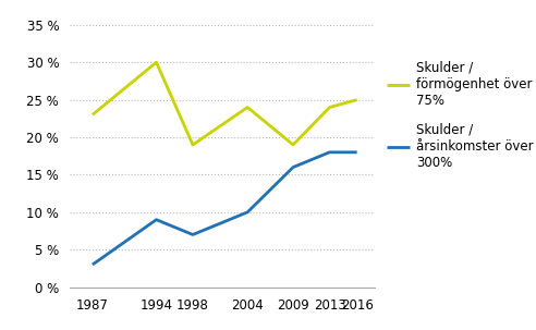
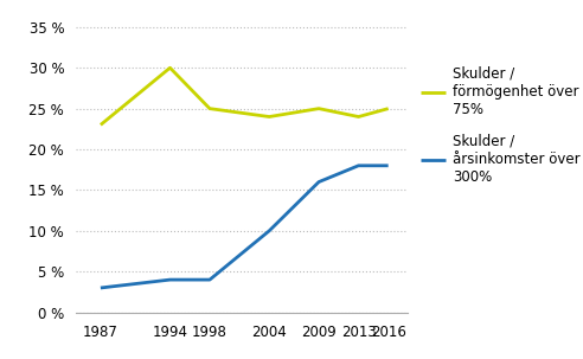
Skulder / årsinkomster över 300%/1994: 9 % -> 4 %
Skulder / förmögenhet över 75%/1998: 19 % -> 25 %
Skulder / årsinkomster över 300%/1998: 7 % -> 4 %
Skulder / förmögenhet över 75%/2009: 19 % -> 25 %
